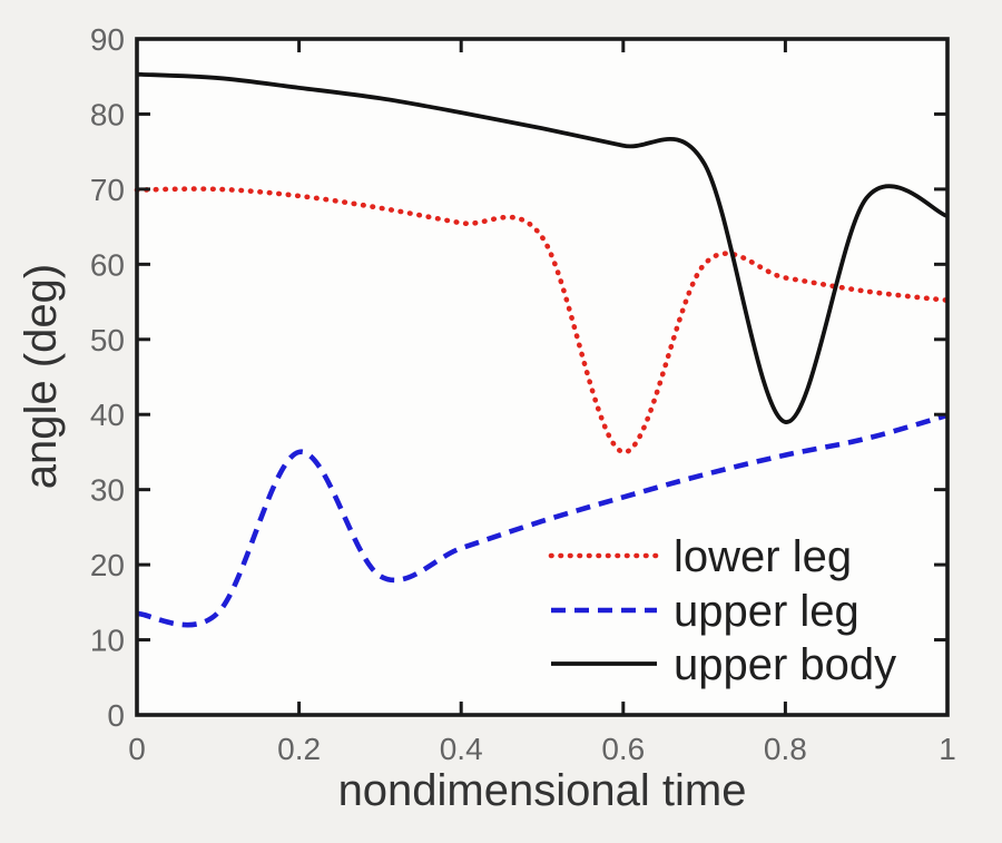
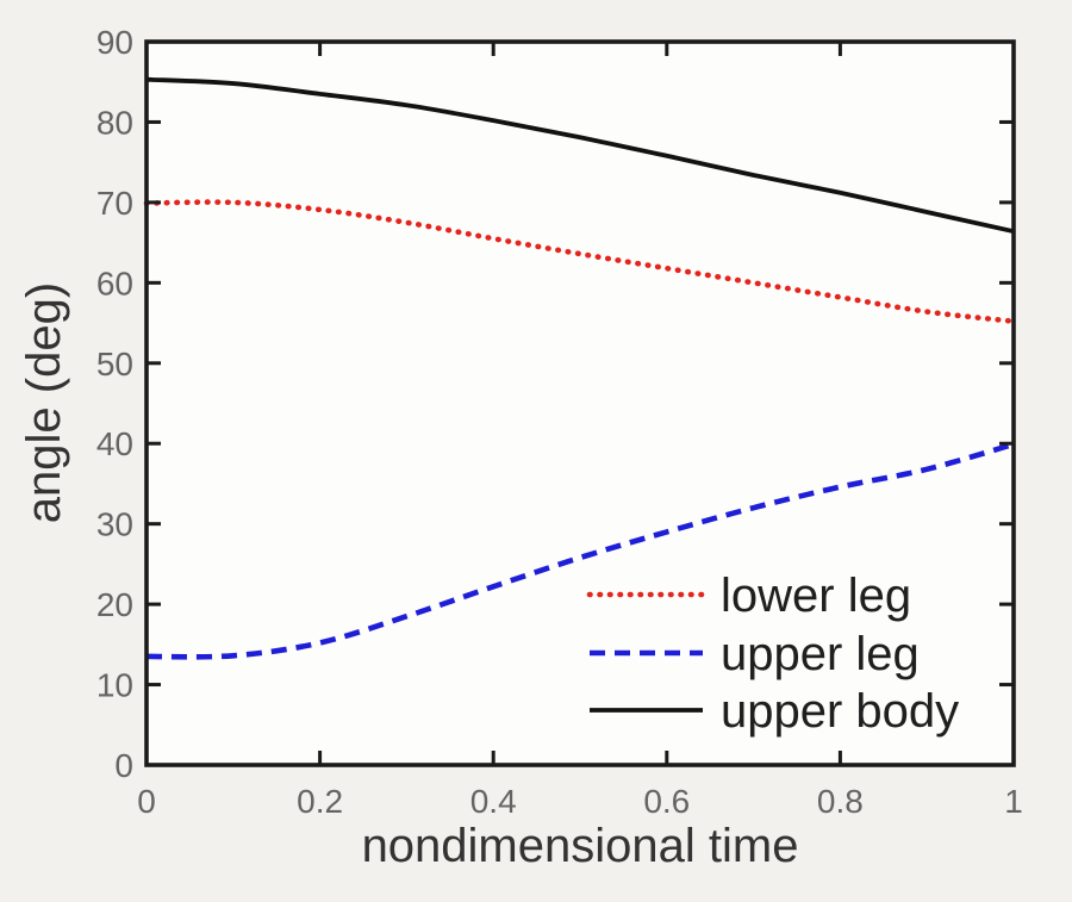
upper leg/0.2: 35 -> 15
lower leg/0.6: 35 -> 62
upper body/0.8: 39 -> 71
